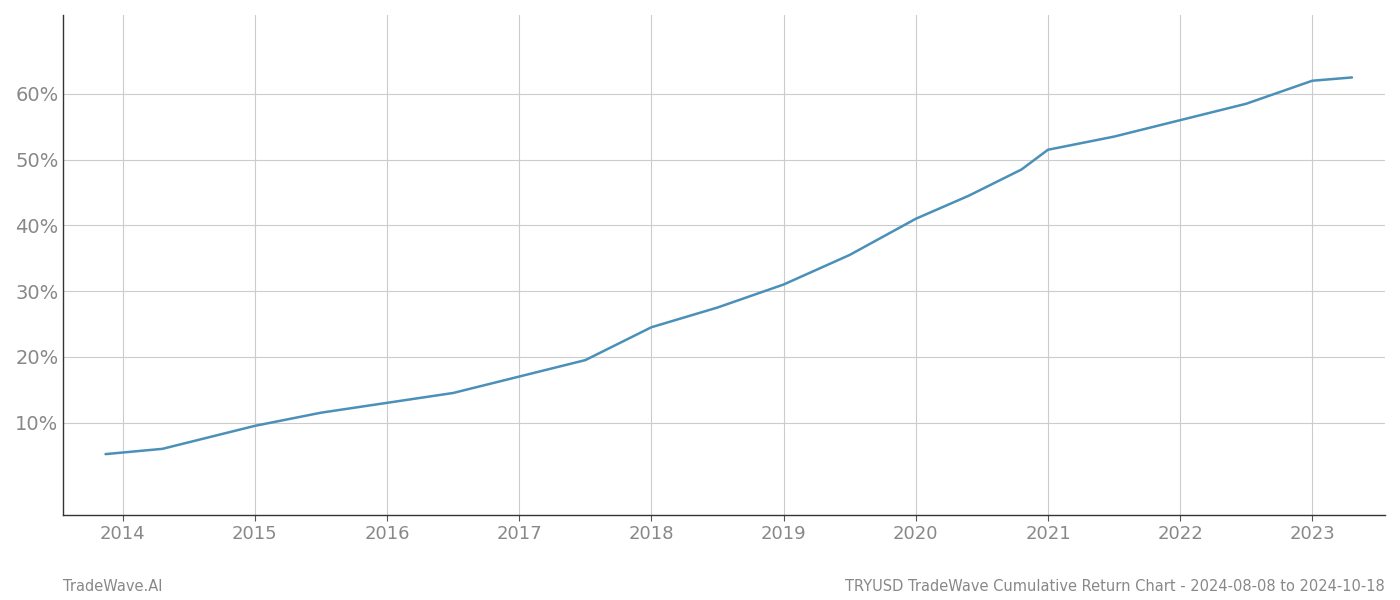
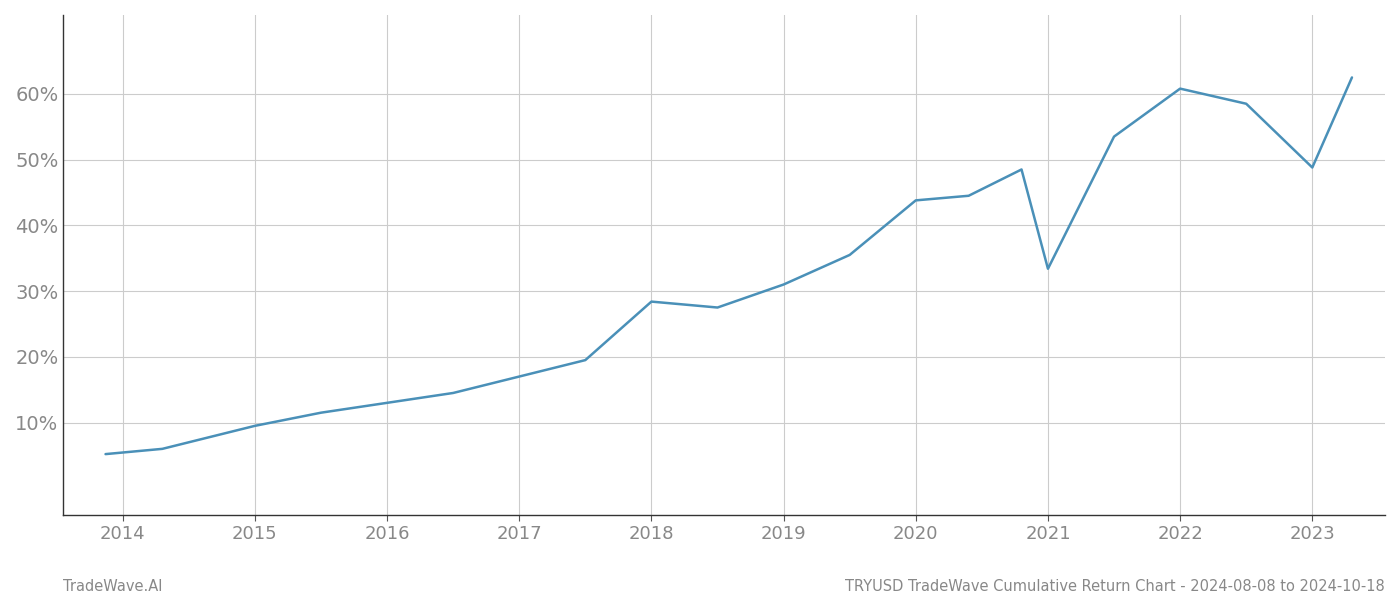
2018: 24.5% -> 28.4%
2020: 41.0% -> 43.8%
2021: 51.5% -> 33.4%
2022: 56.0% -> 60.8%
2023: 62.0% -> 48.8%
